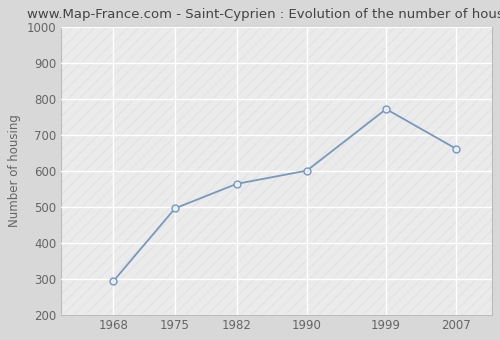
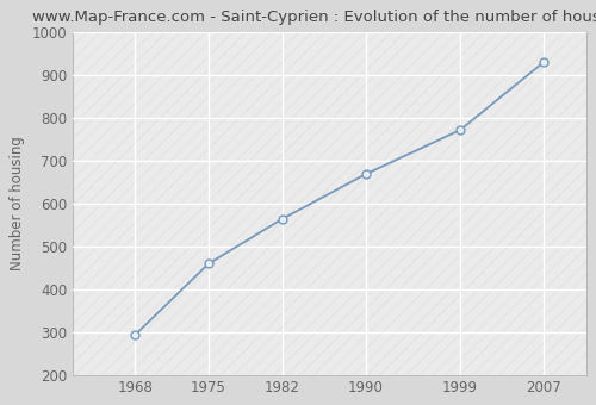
1975: 495 -> 459
1990: 600 -> 668
2007: 660 -> 930
